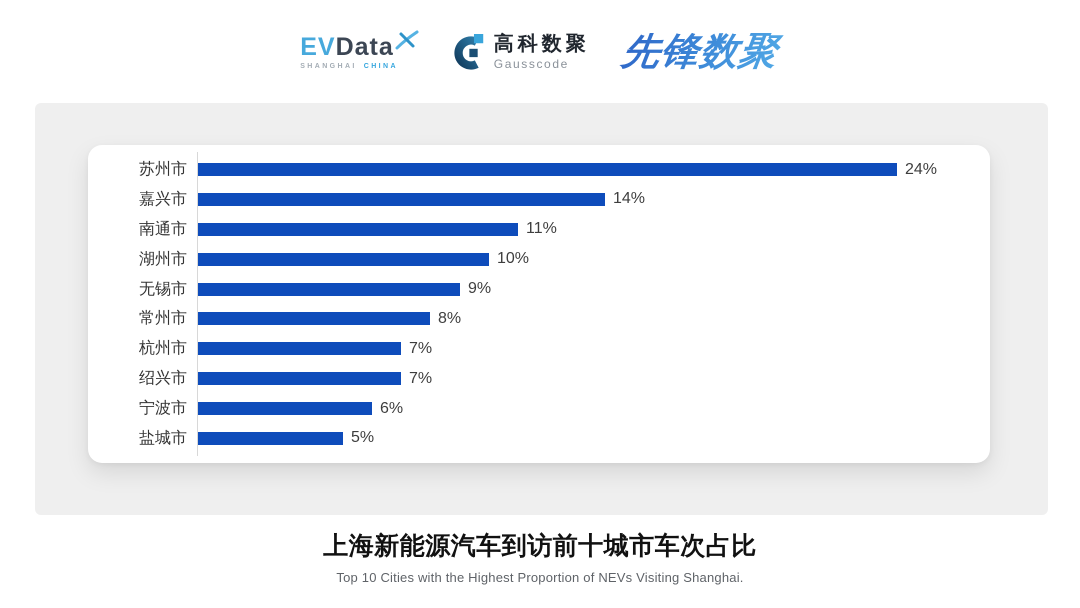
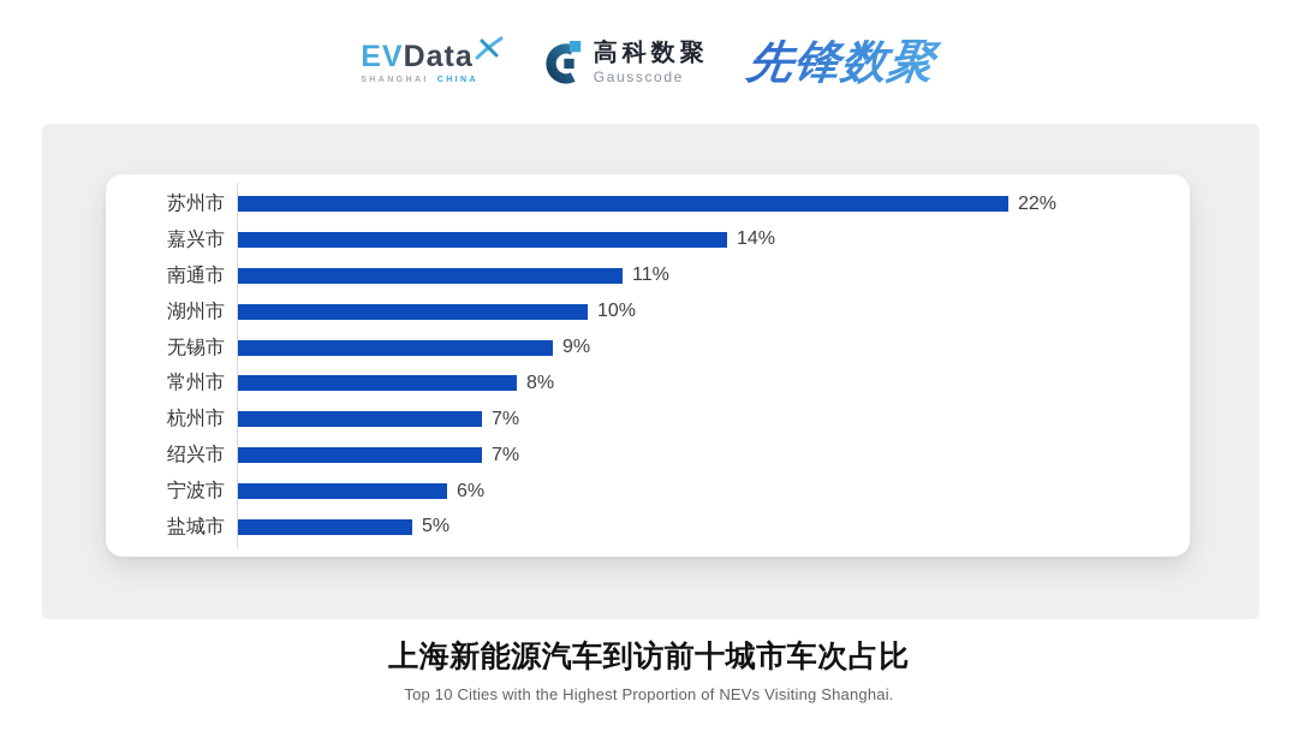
苏州市: 24% -> 22%
